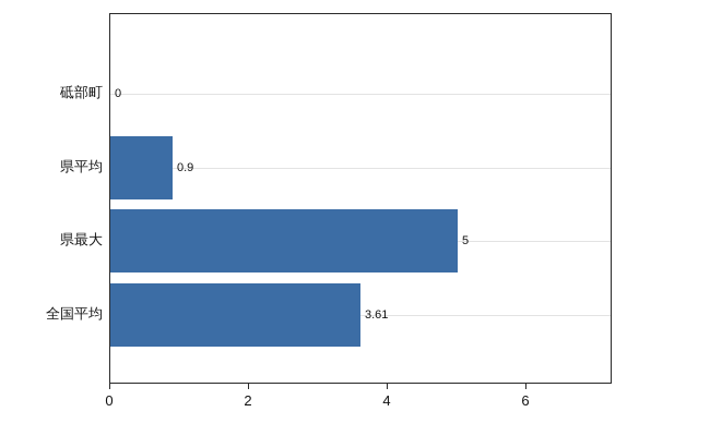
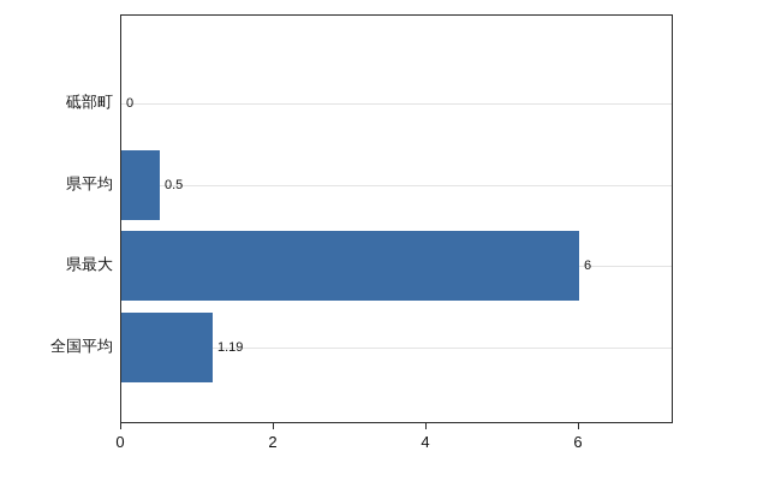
県平均: 0.9 -> 0.5
県最大: 5 -> 6
全国平均: 3.61 -> 1.19
